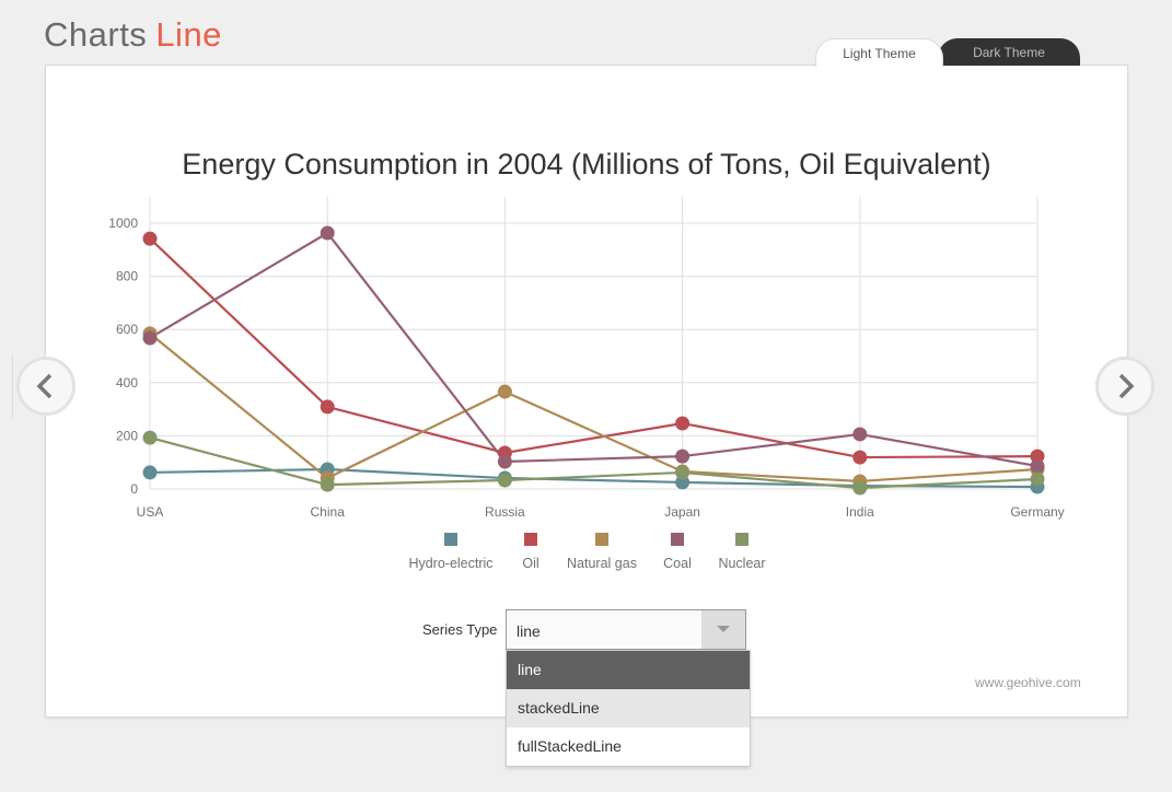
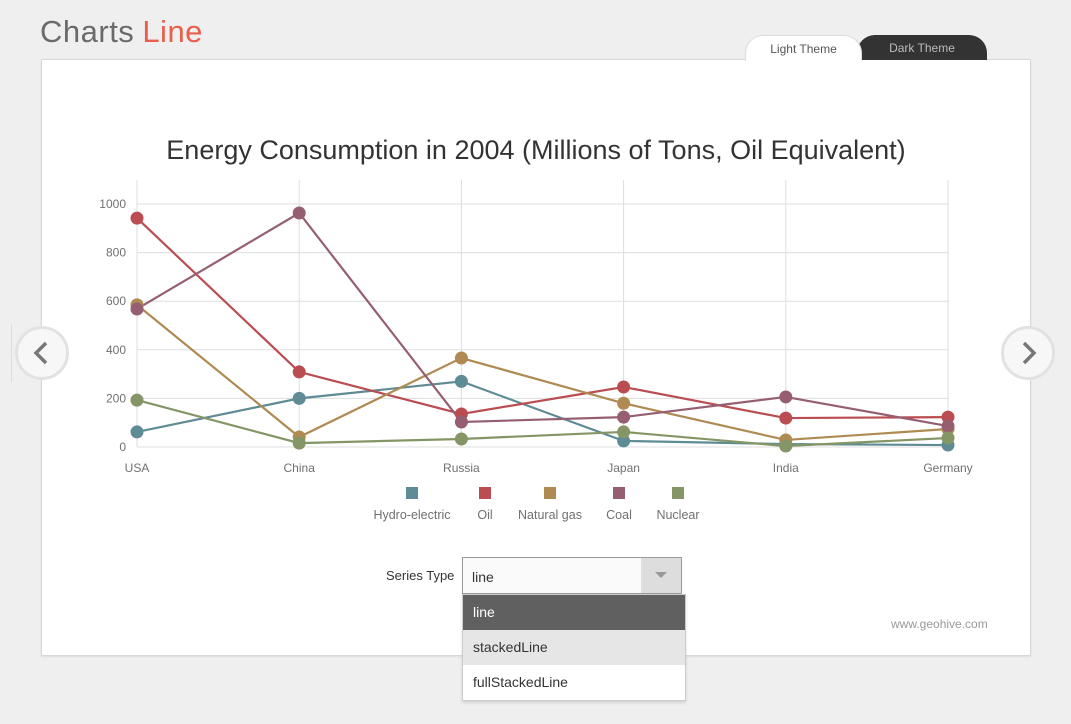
Hydro-electric/China: 70 -> 200
Hydro-electric/Russia: 40 -> 270
Natural gas/Japan: 70 -> 180
